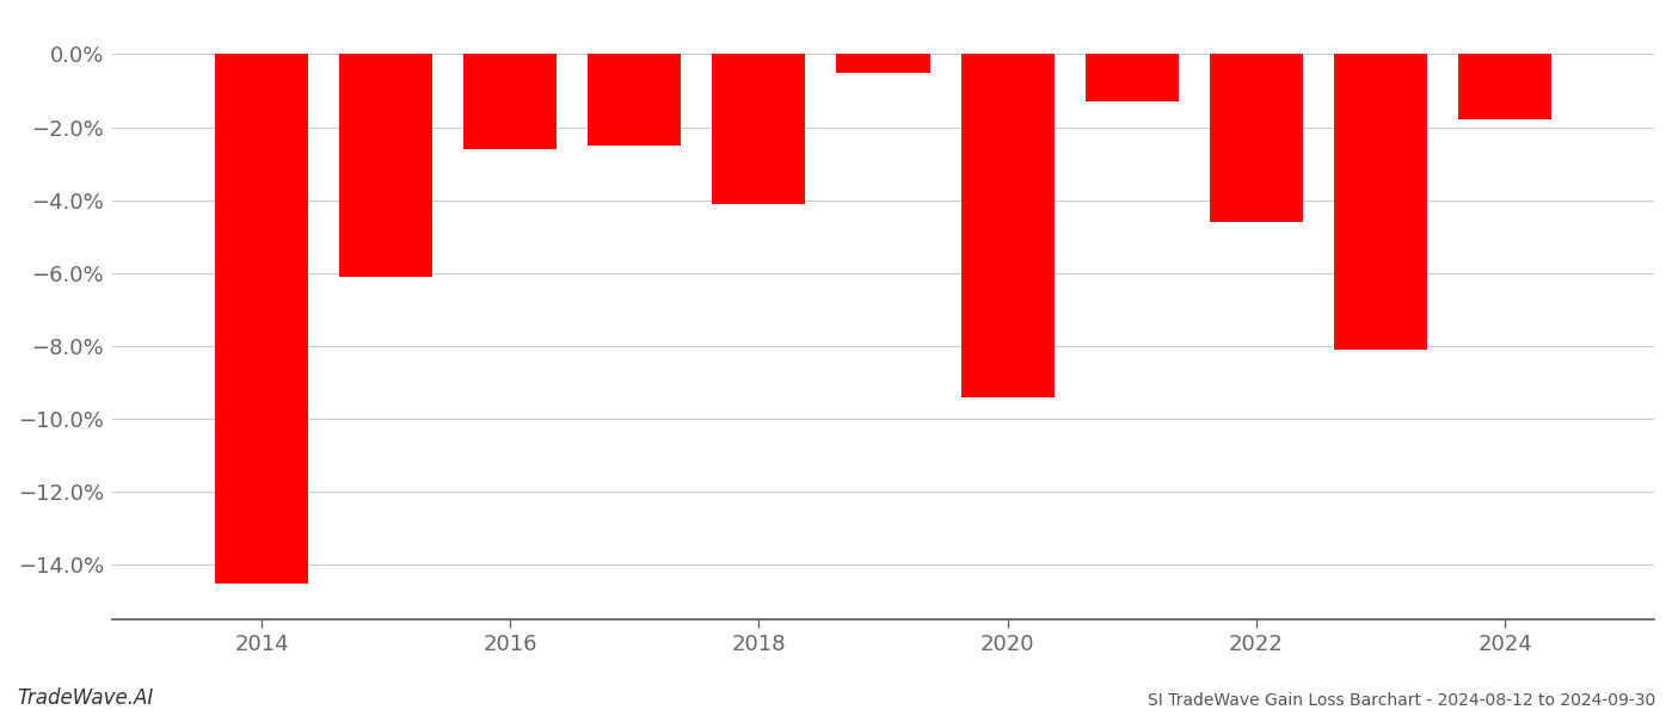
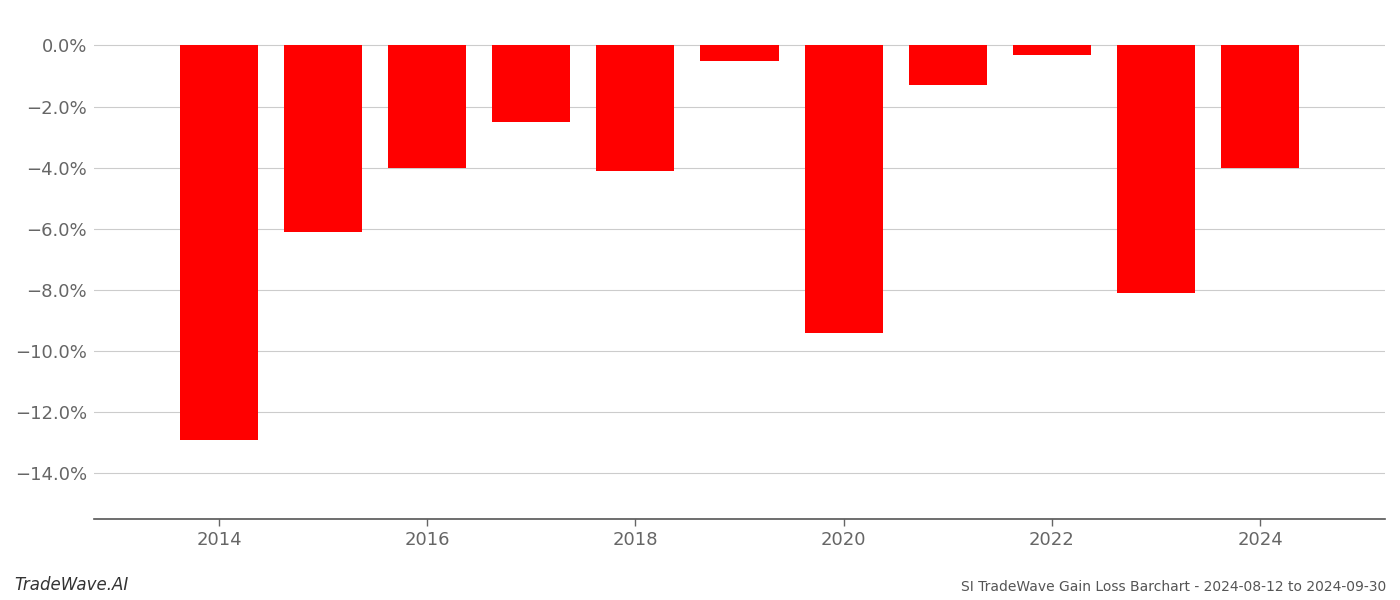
2014: -14.5% -> -12.9%
2016: -2.6% -> -4.0%
2022: -4.6% -> -0.3%
2024: -1.8% -> -4.0%
